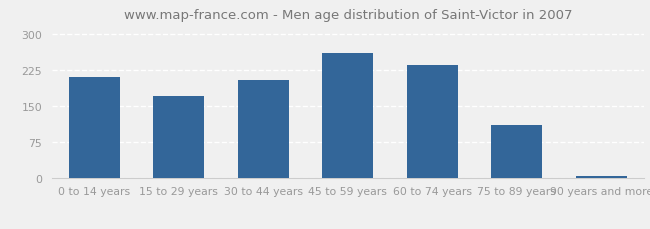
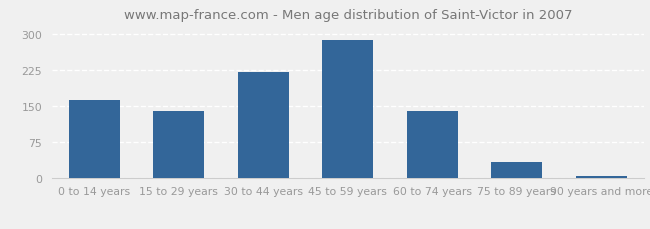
0 to 14 years: 210 -> 163
15 to 29 years: 170 -> 139
30 to 44 years: 205 -> 220
45 to 59 years: 260 -> 287
60 to 74 years: 235 -> 139
75 to 89 years: 110 -> 35
